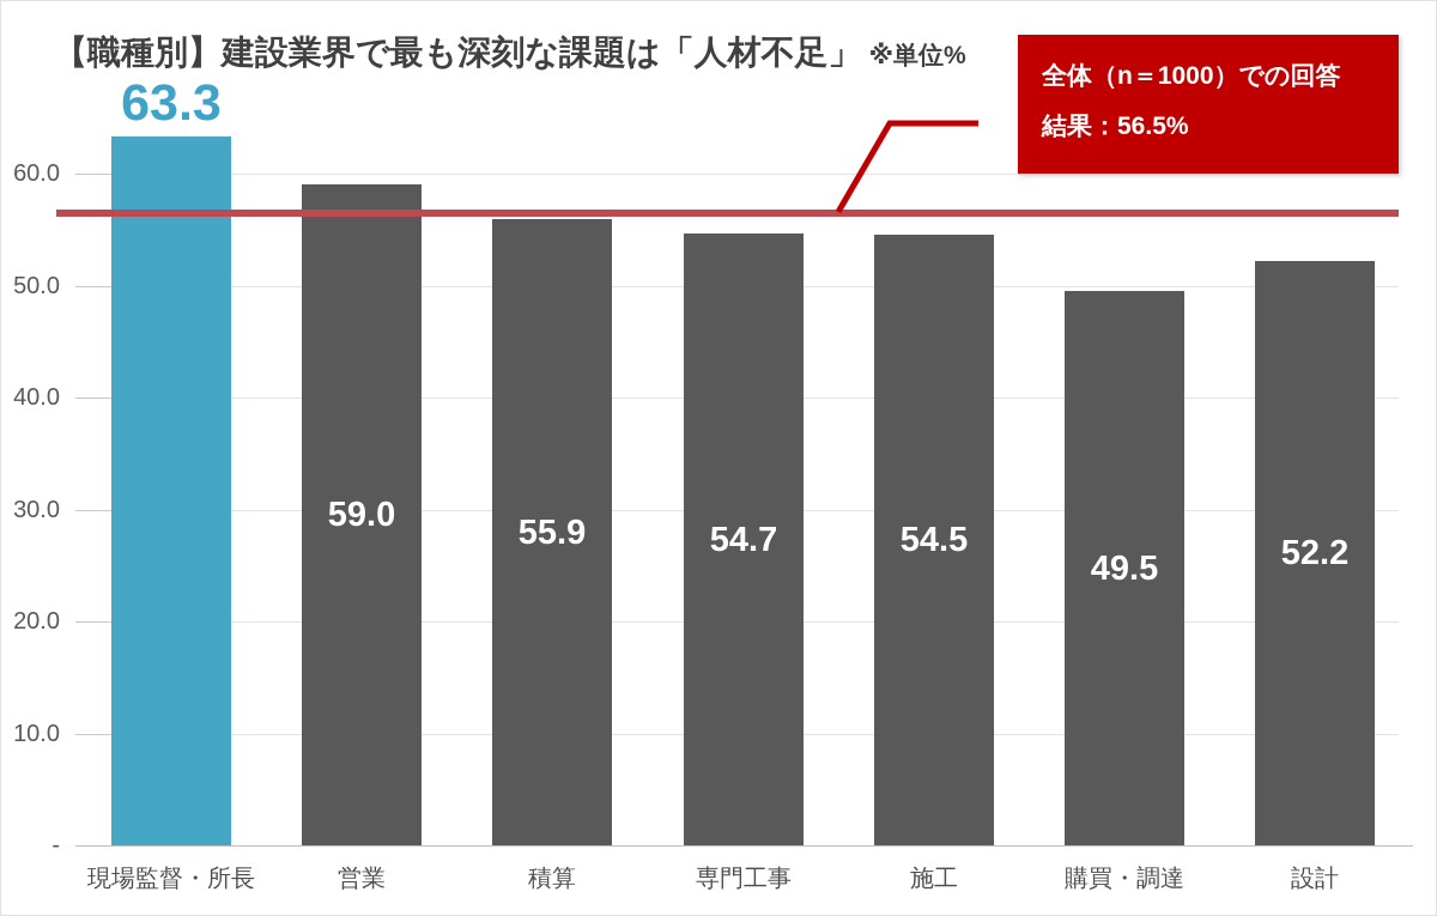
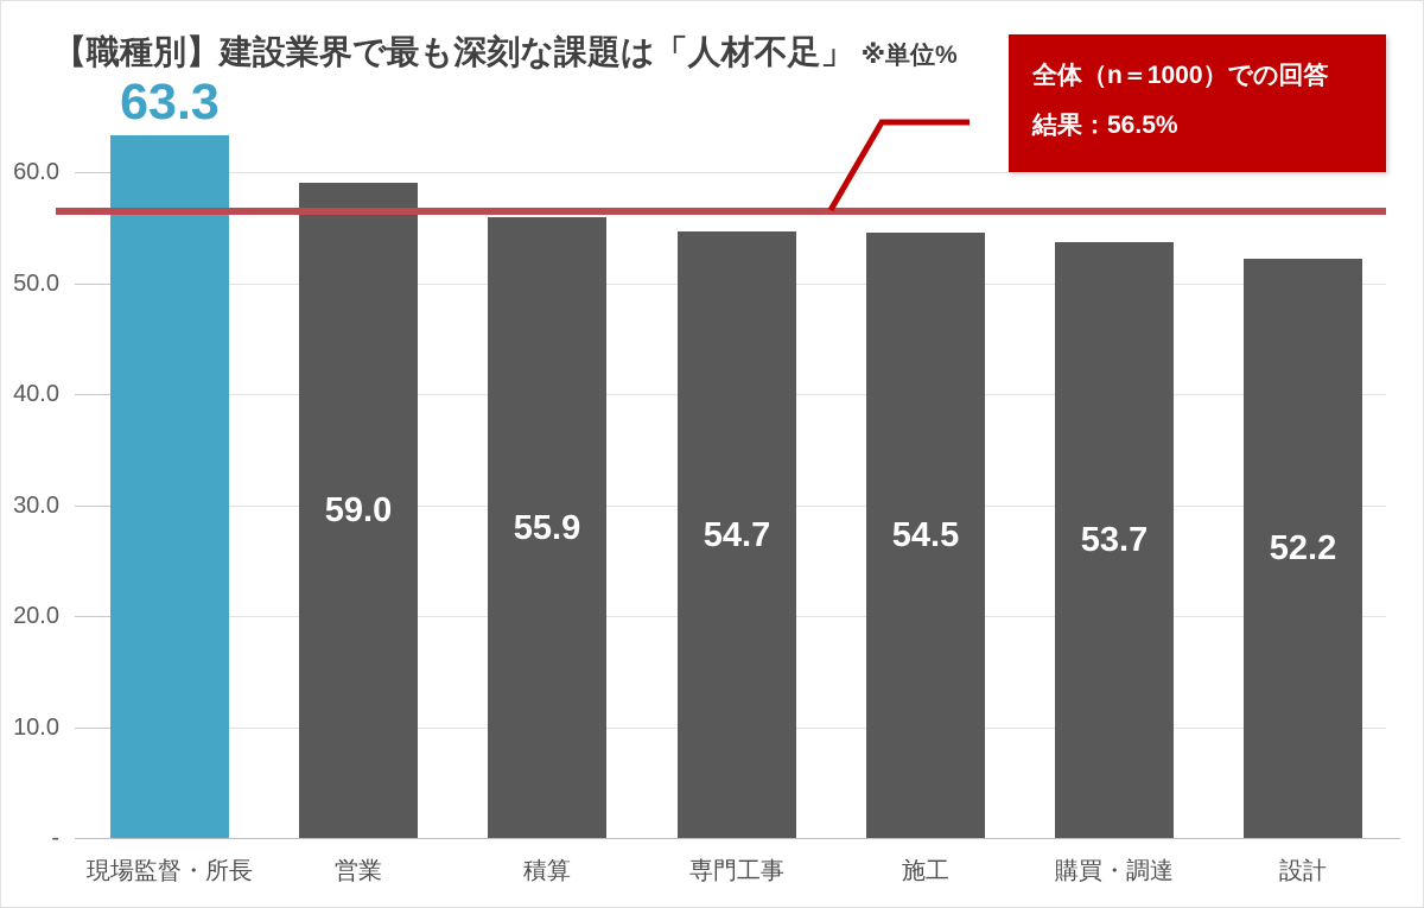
購買・調達: 49.5 -> 53.7
